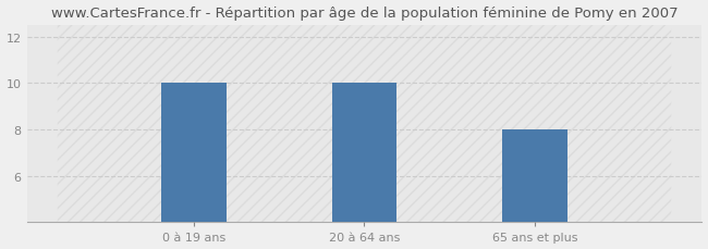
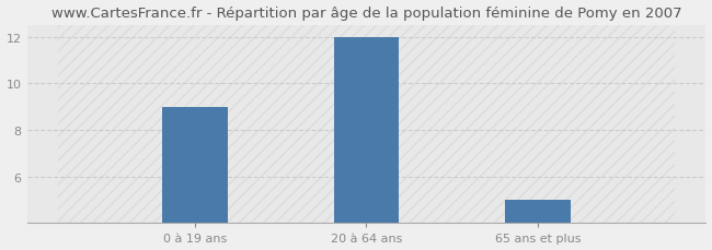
0 à 19 ans: 10 -> 9
20 à 64 ans: 10 -> 12
65 ans et plus: 8 -> 5
